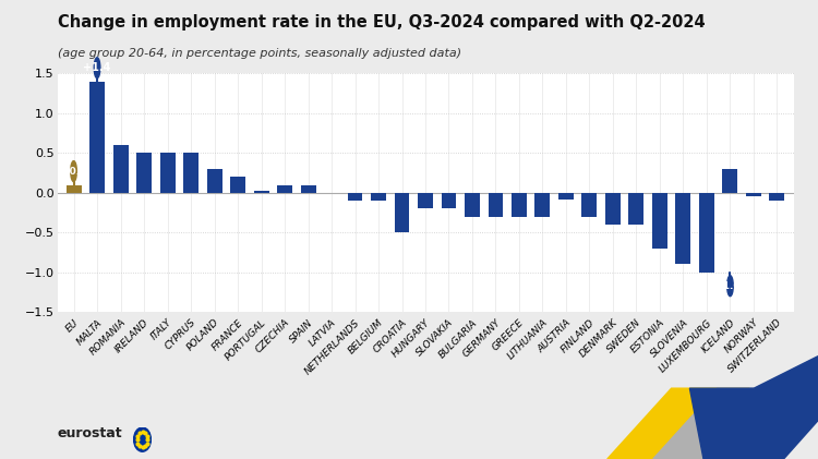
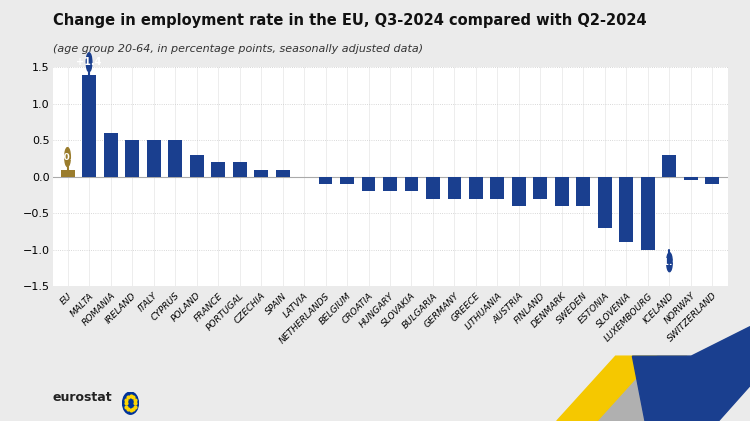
PORTUGAL: 0.02 -> 0.20
CROATIA: -0.50 -> -0.20
AUSTRIA: -0.08 -> -0.40
